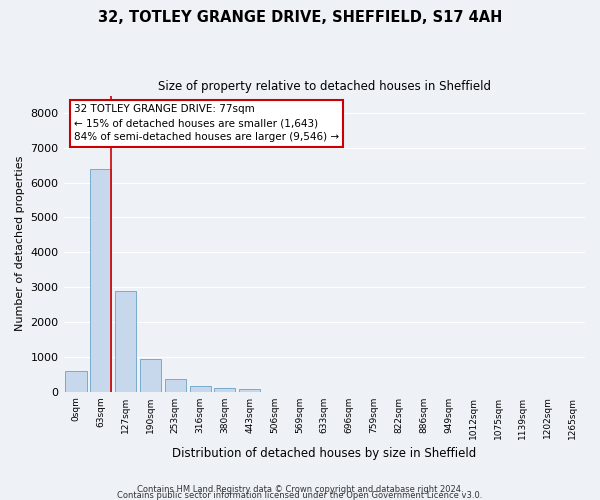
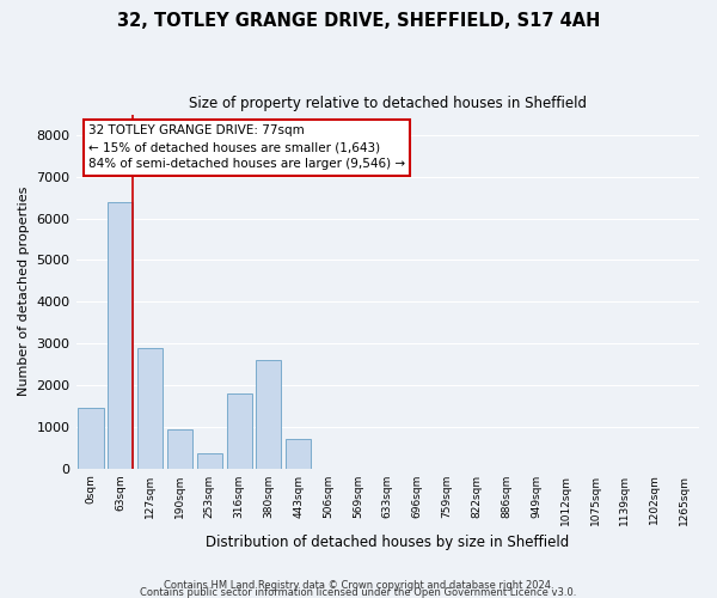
0sqm: 600 -> 1450
316sqm: 160 -> 1800
380sqm: 100 -> 2600
443sqm: 70 -> 700
